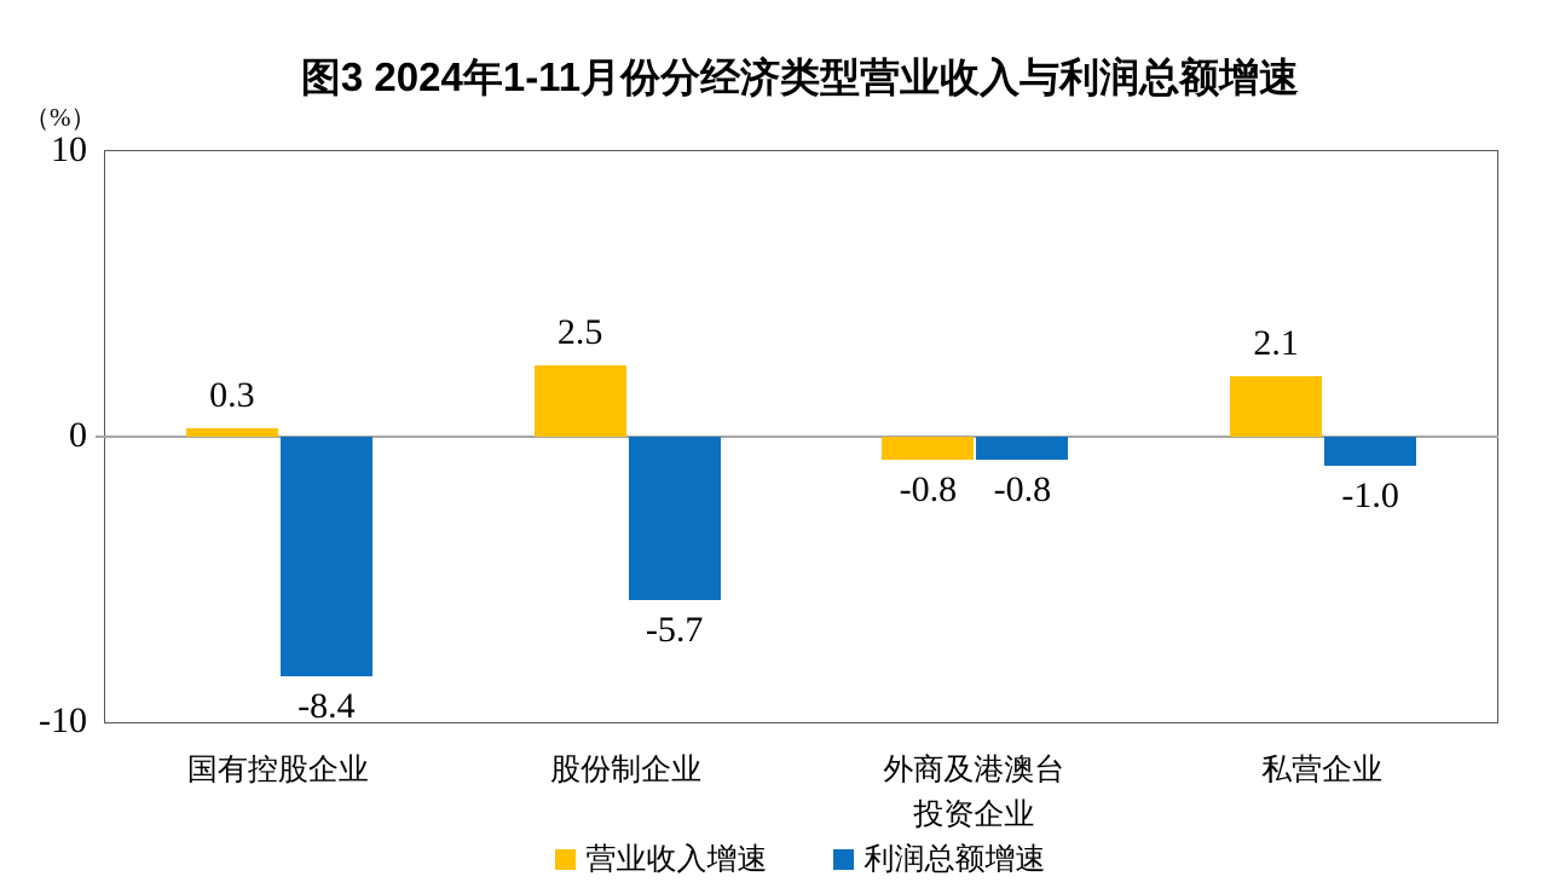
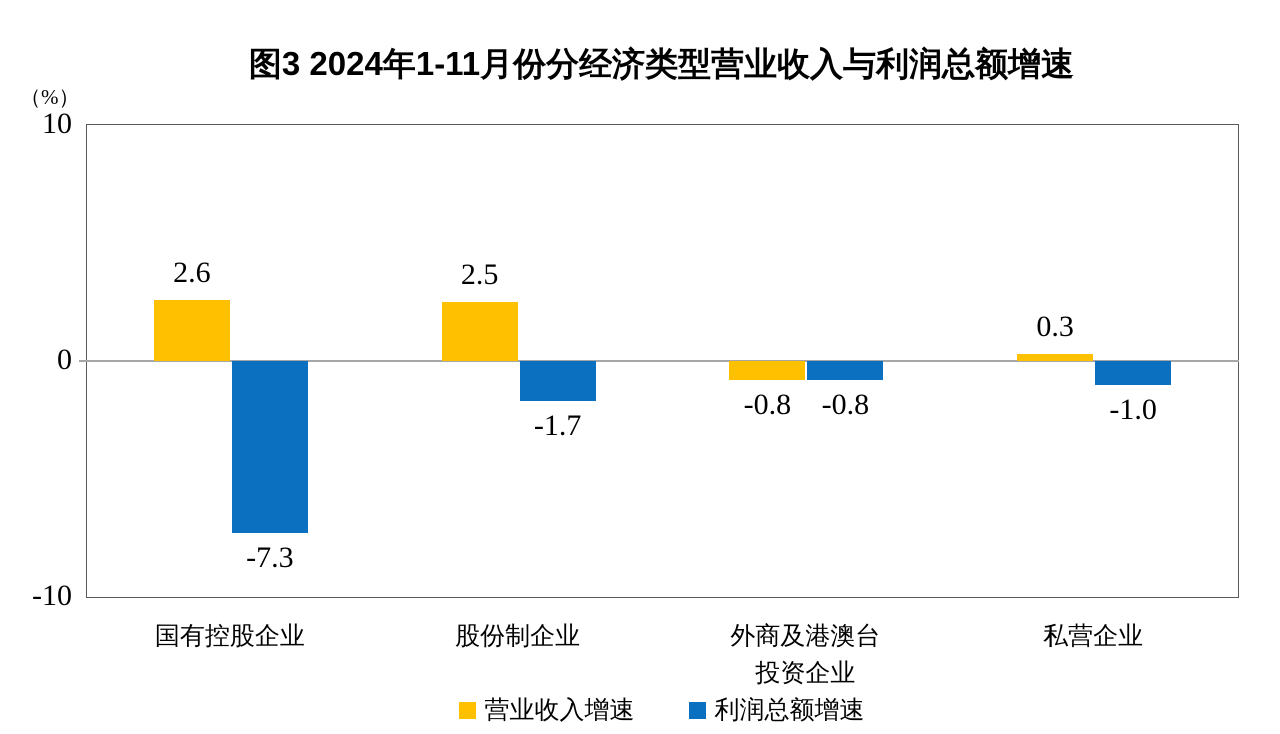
营业收入增速/国有控股企业: 0.3 -> 2.6
利润总额增速/国有控股企业: -8.4 -> -7.3
利润总额增速/股份制企业: -5.7 -> -1.7
营业收入增速/私营企业: 2.1 -> 0.3
